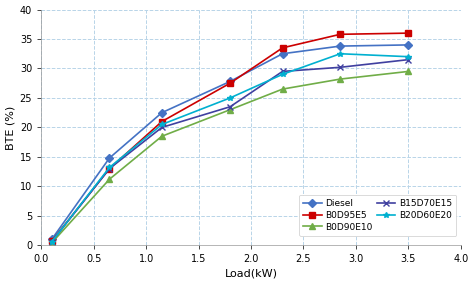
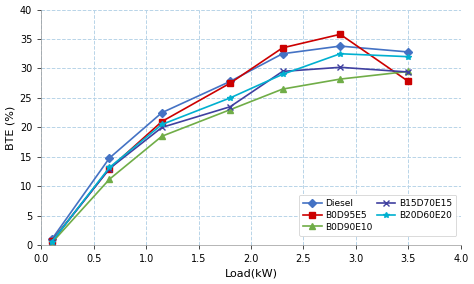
Diesel/3.5: 34.0 -> 32.8
B0D95E5/3.5: 36.0 -> 27.8
B15D70E15/3.5: 31.5 -> 29.4
